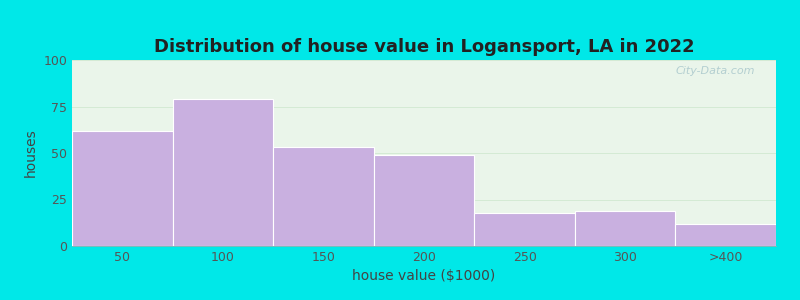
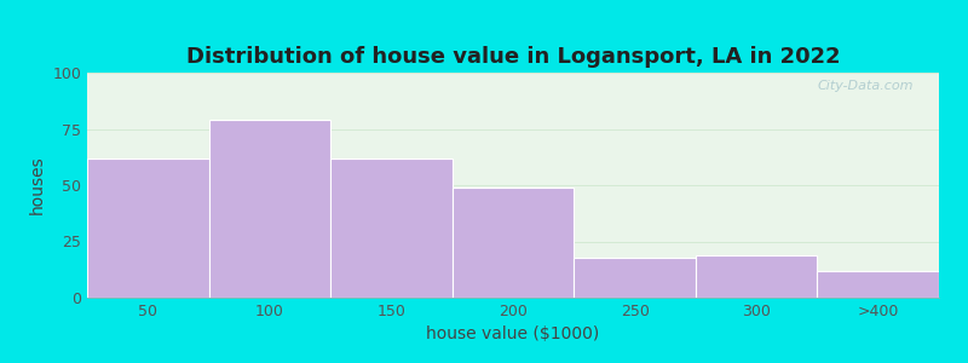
150: 53 -> 62
